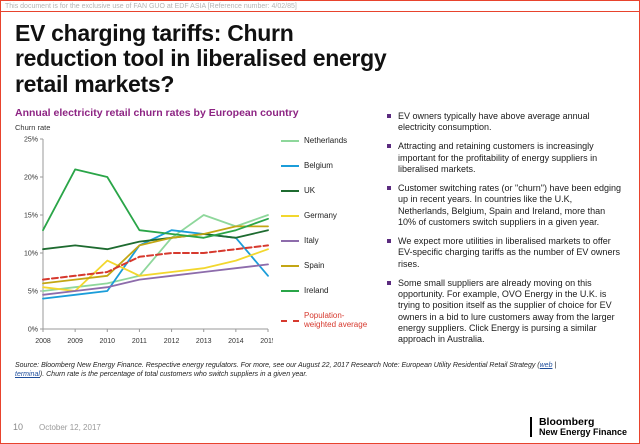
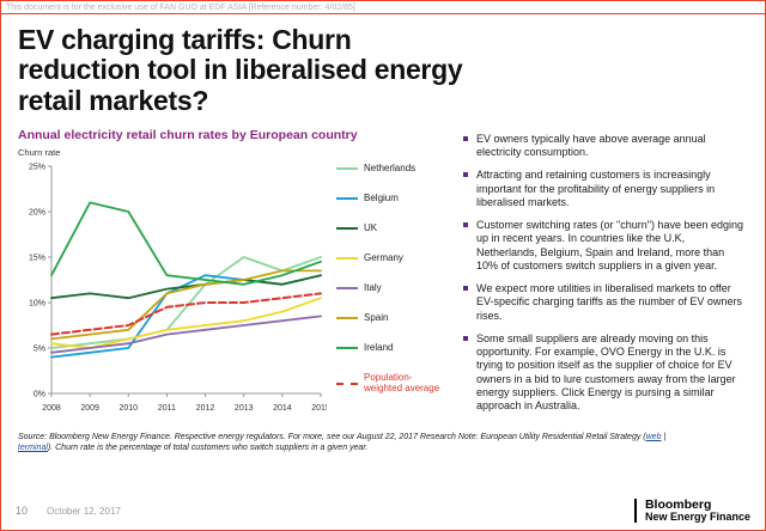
Germany/2010: 9% -> 6%
Belgium/2015: 7% -> 13%
